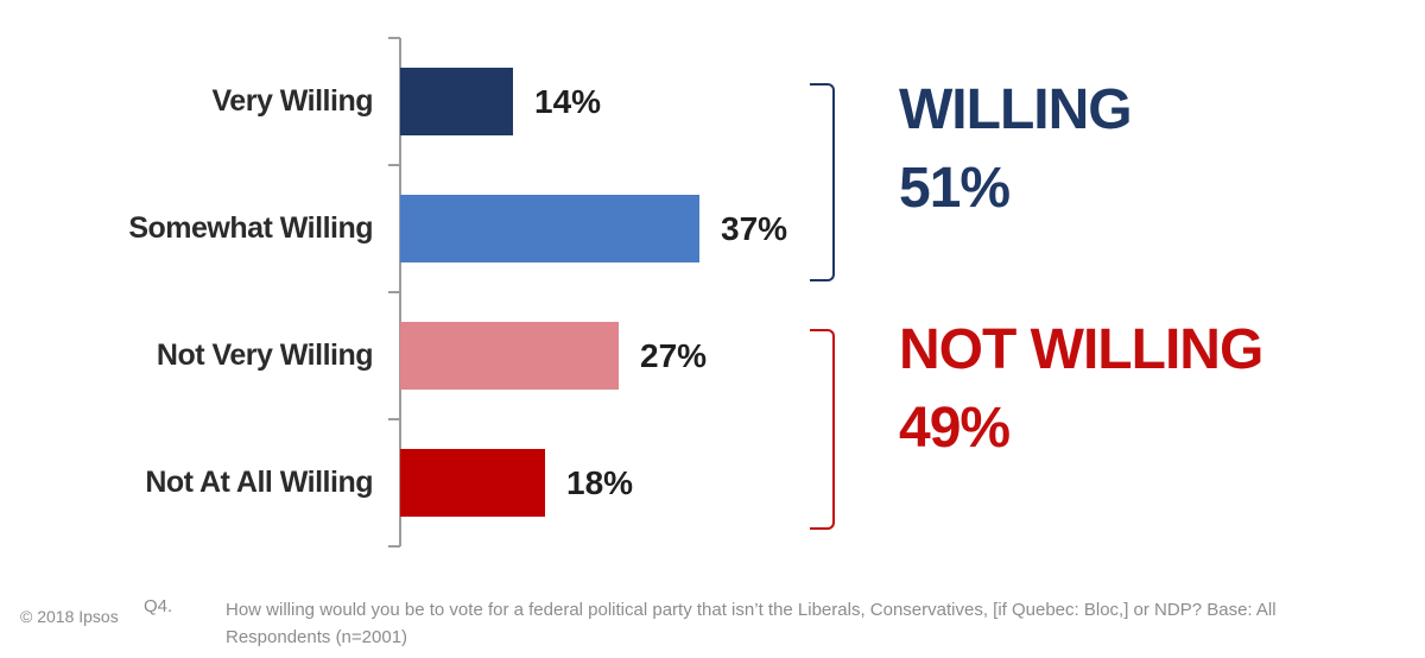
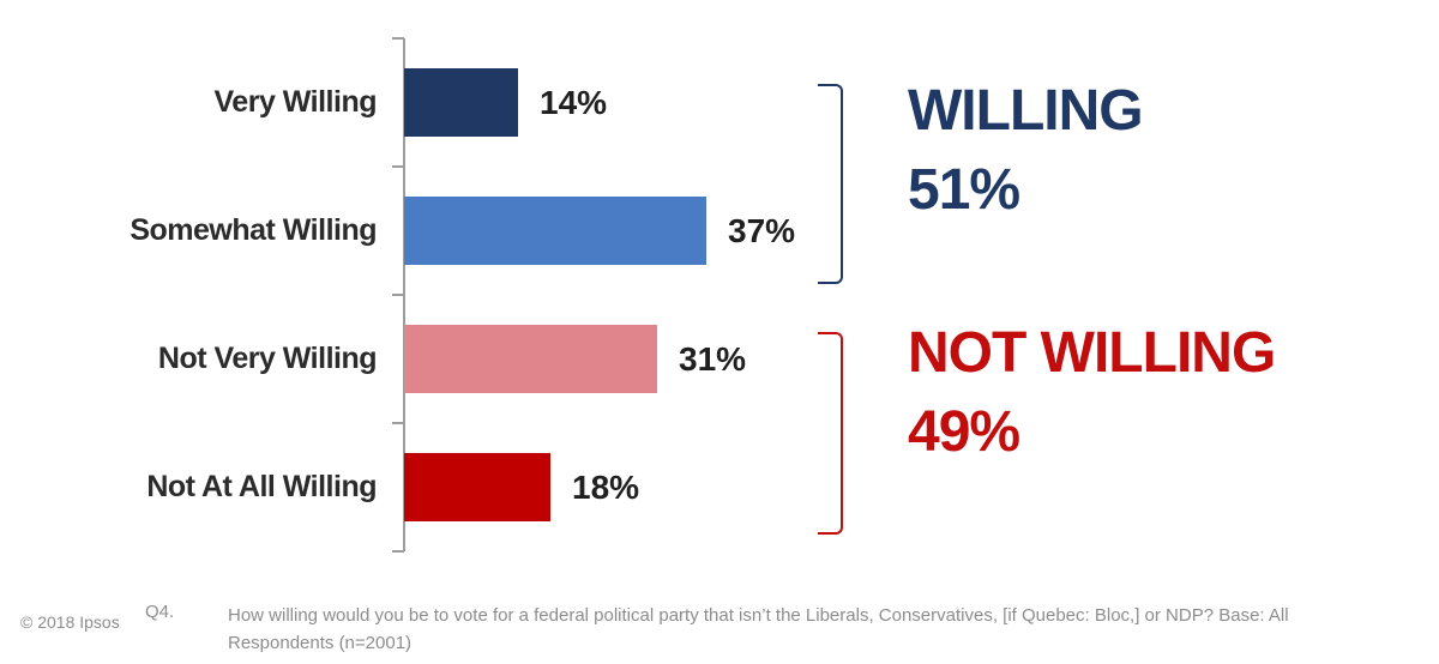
Not Very Willing: 27% -> 31%
